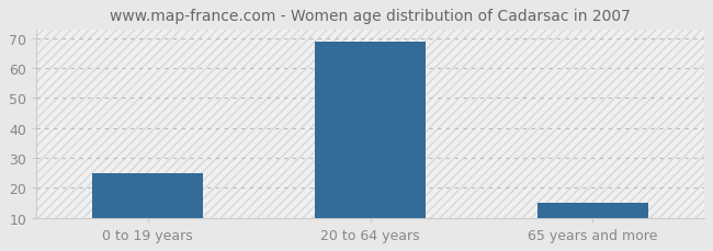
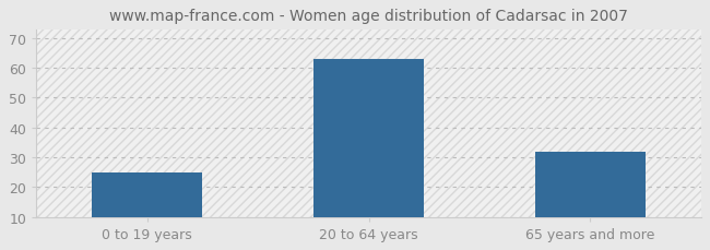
20 to 64 years: 69 -> 63
65 years and more: 15 -> 32
